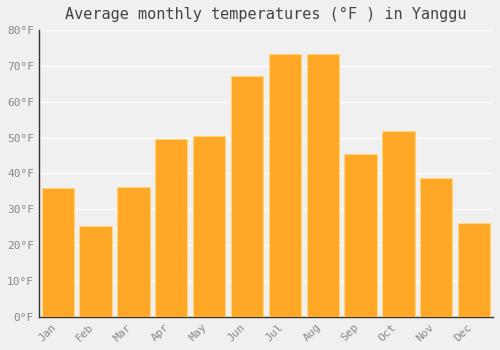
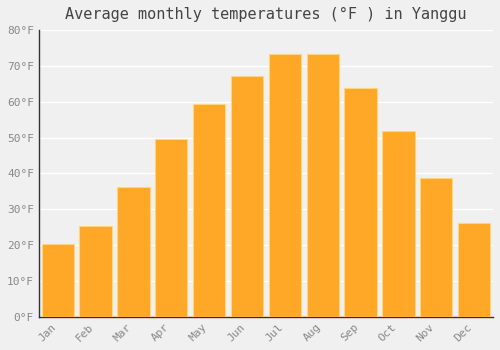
Jan: 36.0°F -> 20.3°F
May: 50.5°F -> 59.4°F
Sep: 45.5°F -> 63.9°F
